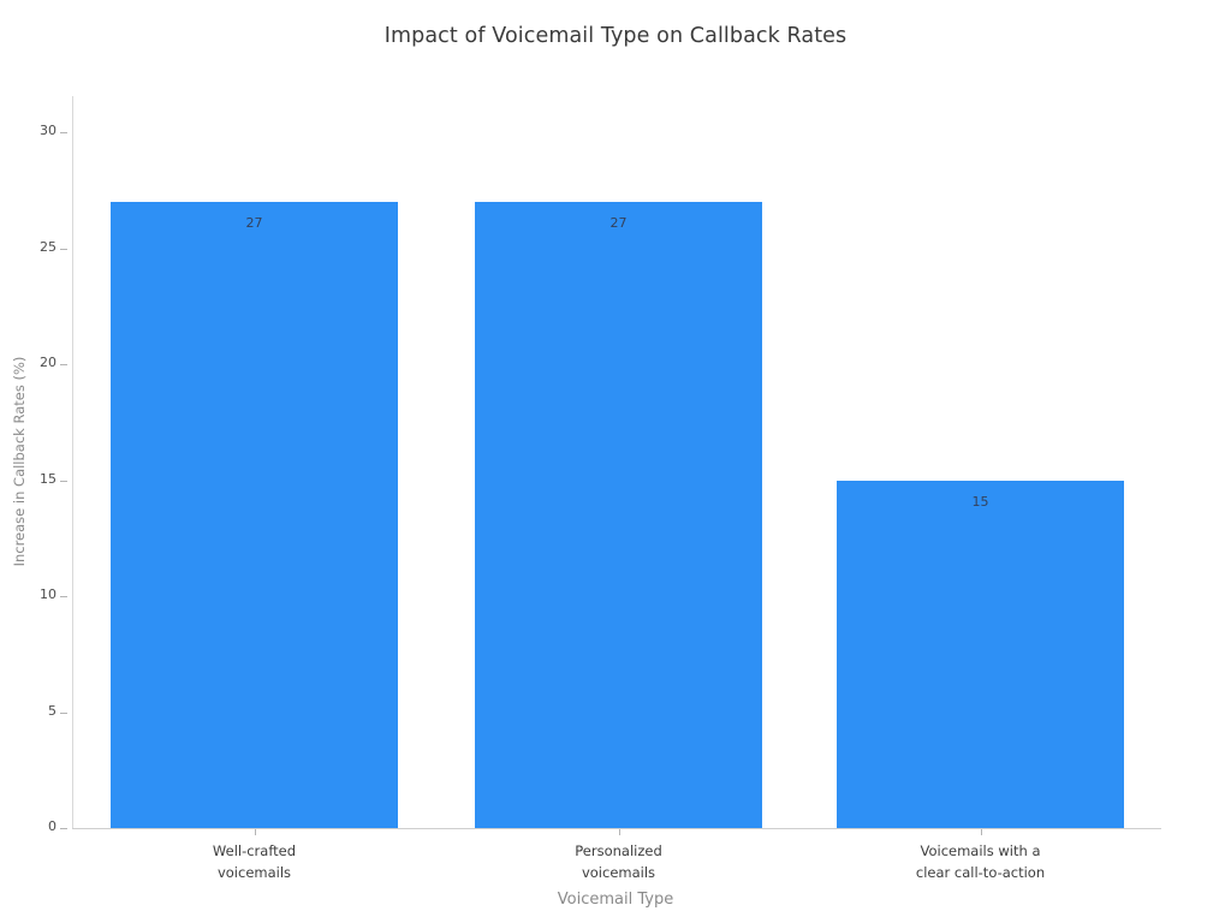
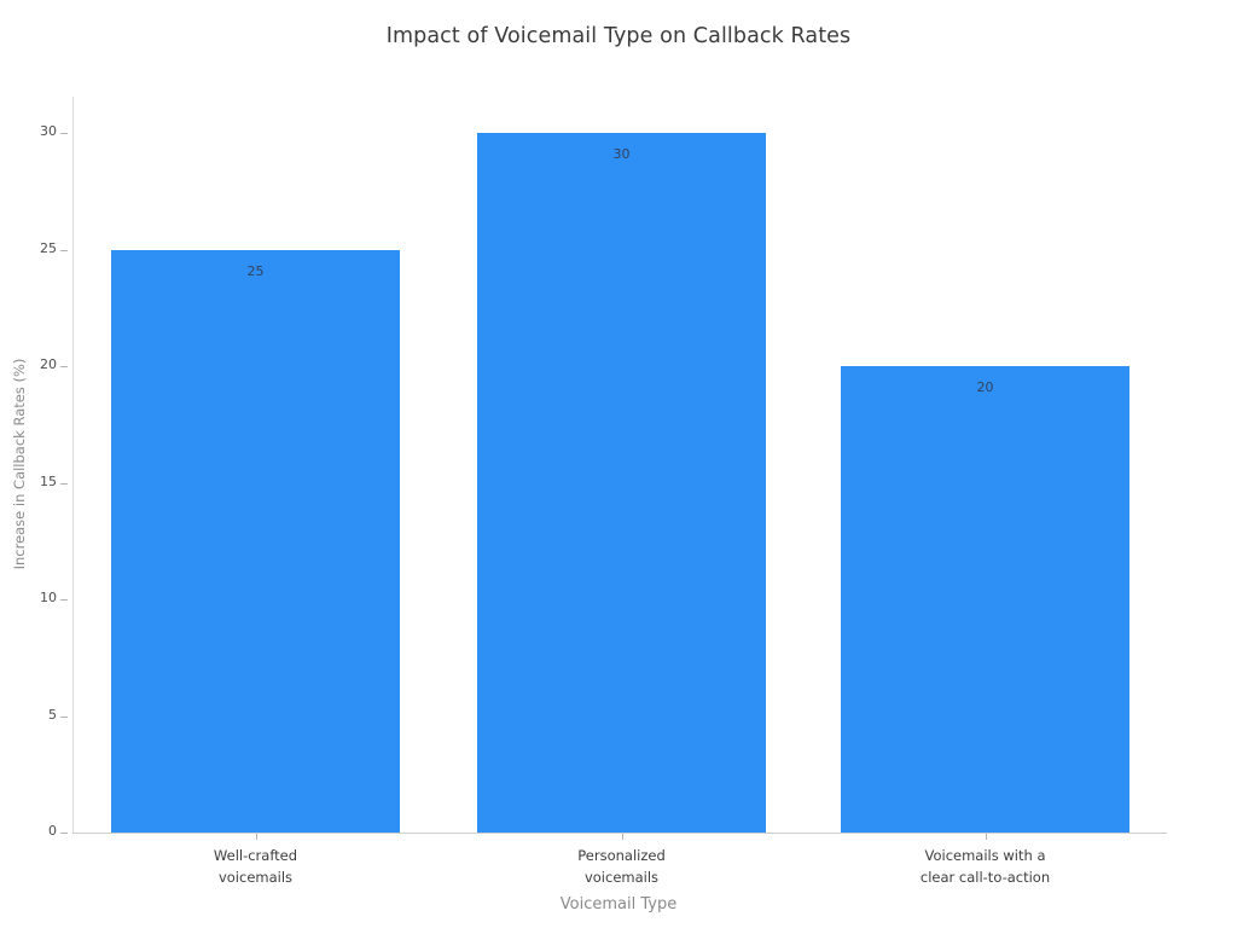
Well-crafted voicemails: 27 -> 25
Personalized voicemails: 27 -> 30
Voicemails with a clear call-to-action: 15 -> 20
